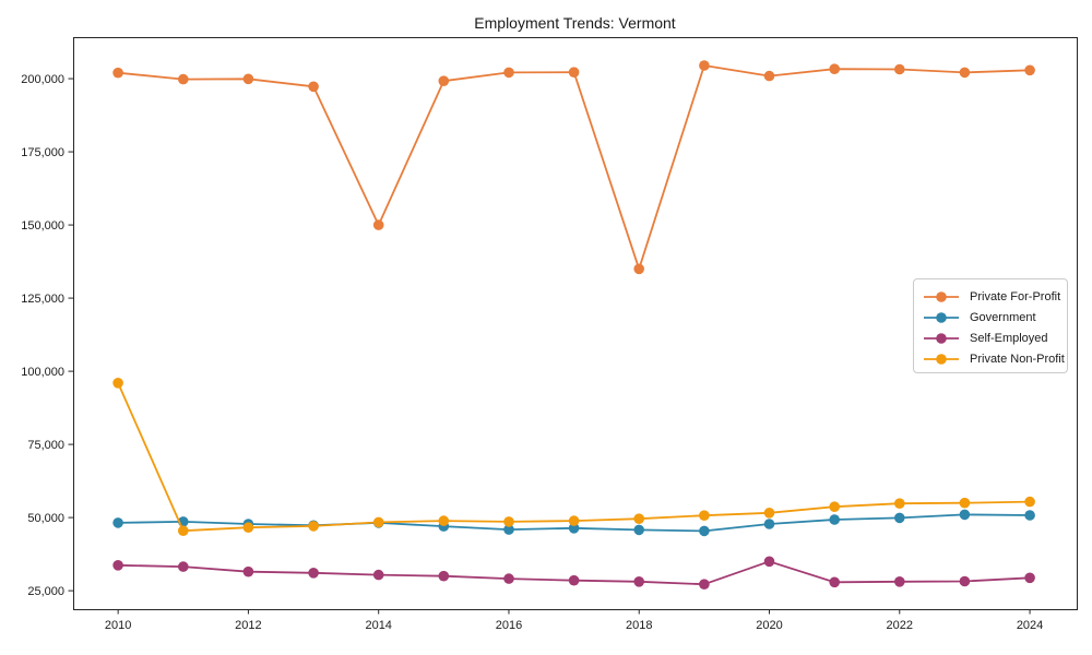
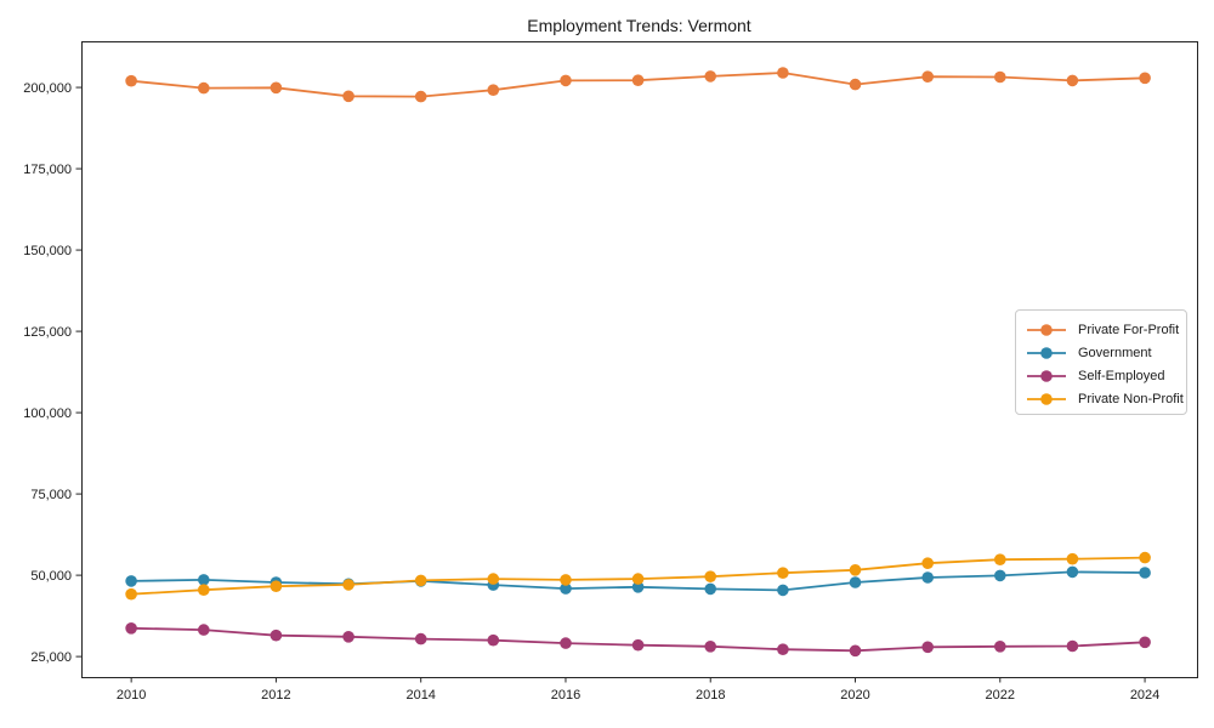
Private Non-Profit/2010: 96000 -> 44000
Private For-Profit/2014: 150000 -> 197000
Private For-Profit/2018: 135000 -> 203000
Self-Employed/2020: 35000 -> 27000
